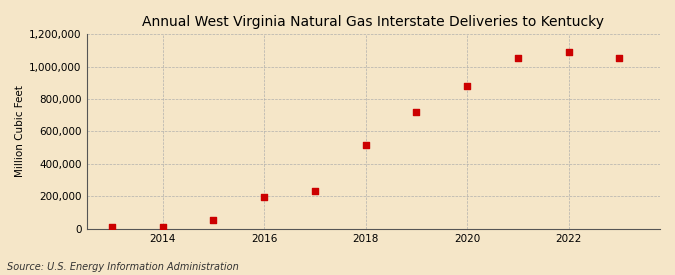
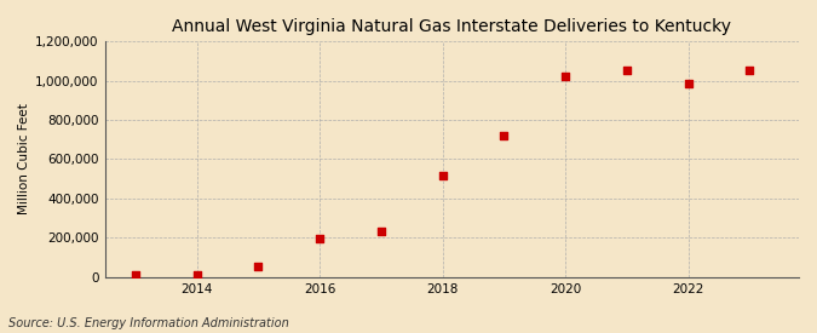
2020: 880,000 -> 1,020,000
2022: 1,090,000 -> 980,000
